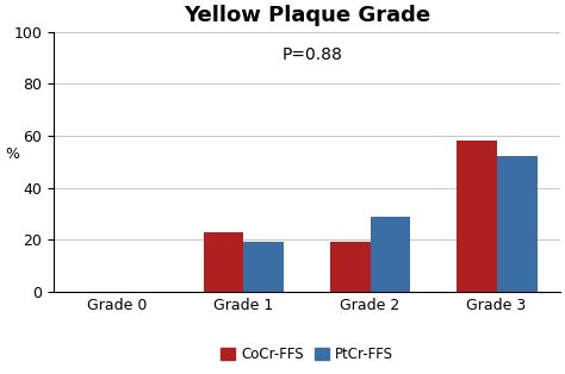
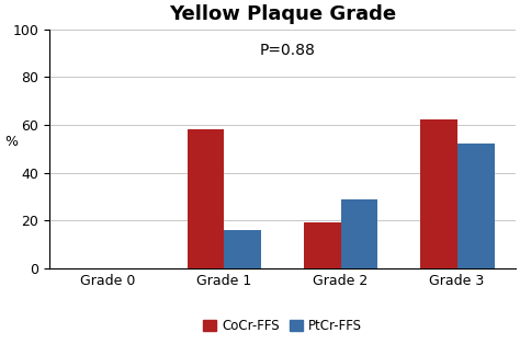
CoCr-FFS/Grade 1: 23 -> 58
PtCr-FFS/Grade 1: 19 -> 16
CoCr-FFS/Grade 3: 58 -> 62
